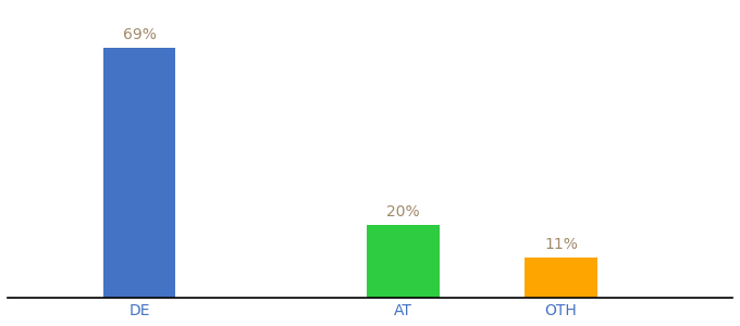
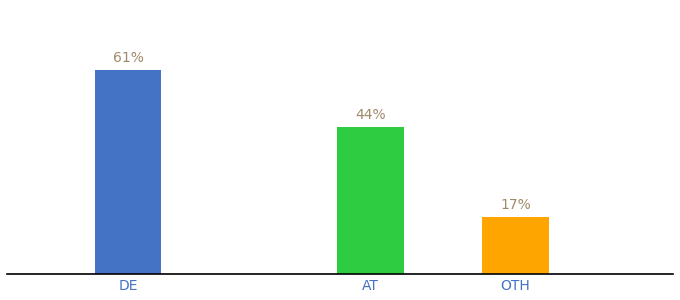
DE: 69% -> 61%
AT: 20% -> 44%
OTH: 11% -> 17%
